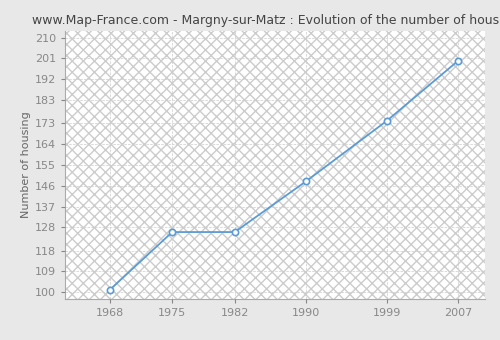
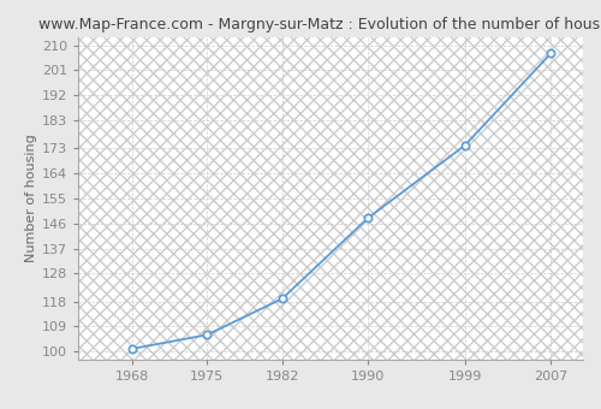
1975: 126 -> 106
1982: 126 -> 119
2007: 200 -> 207
